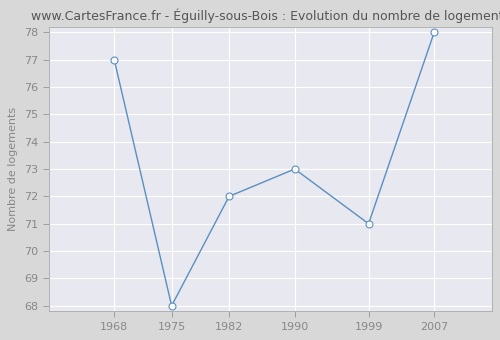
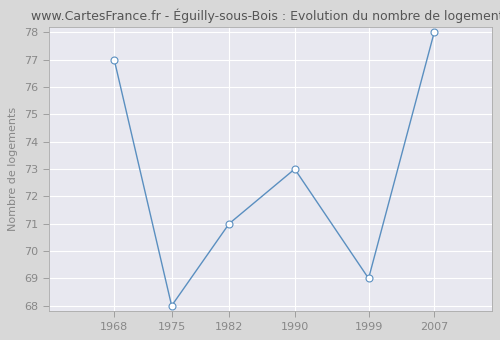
1982: 72 -> 71
1999: 71 -> 69
